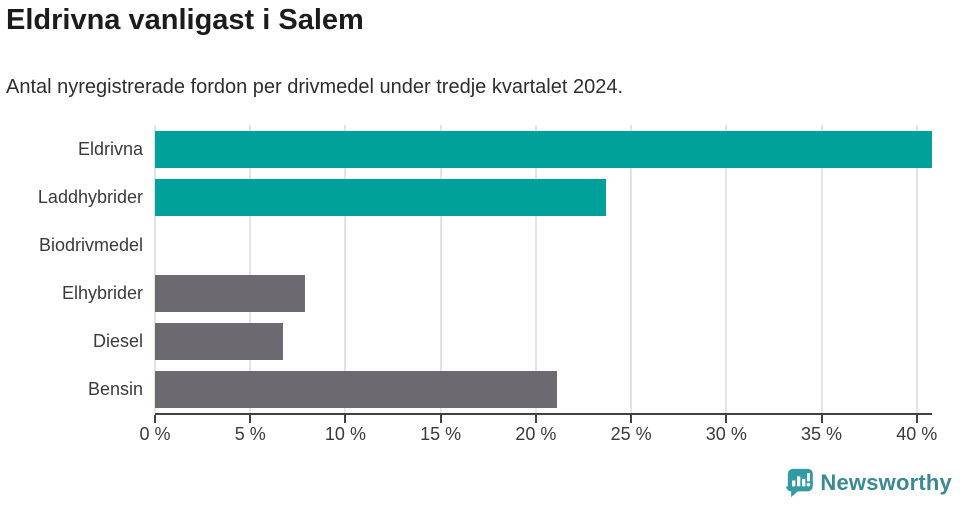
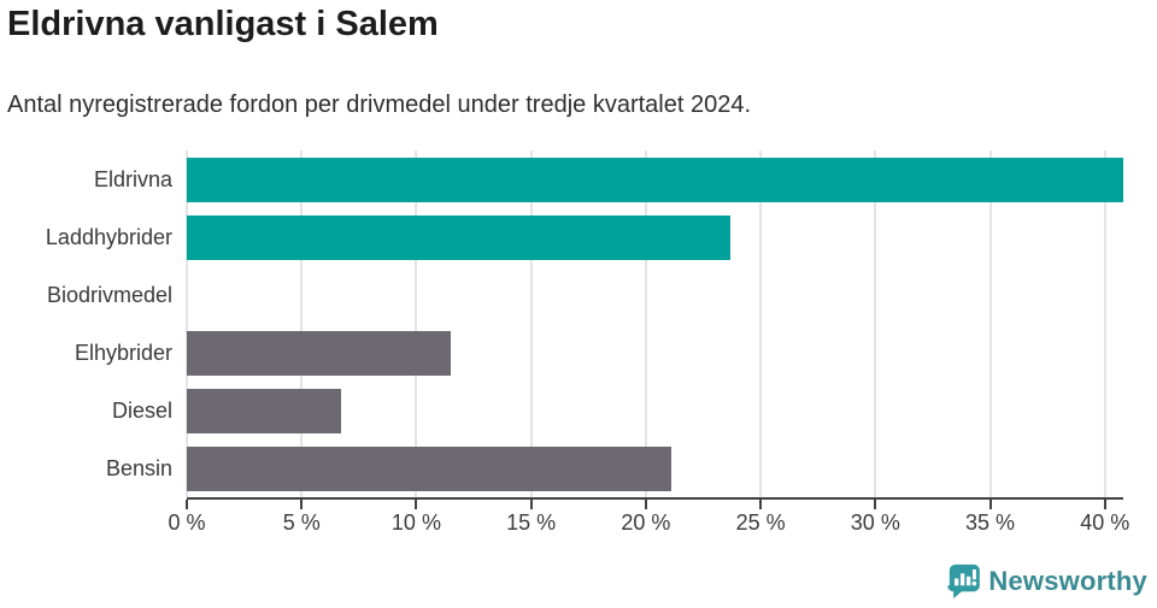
Elhybrider: 7.9% -> 11.5%
